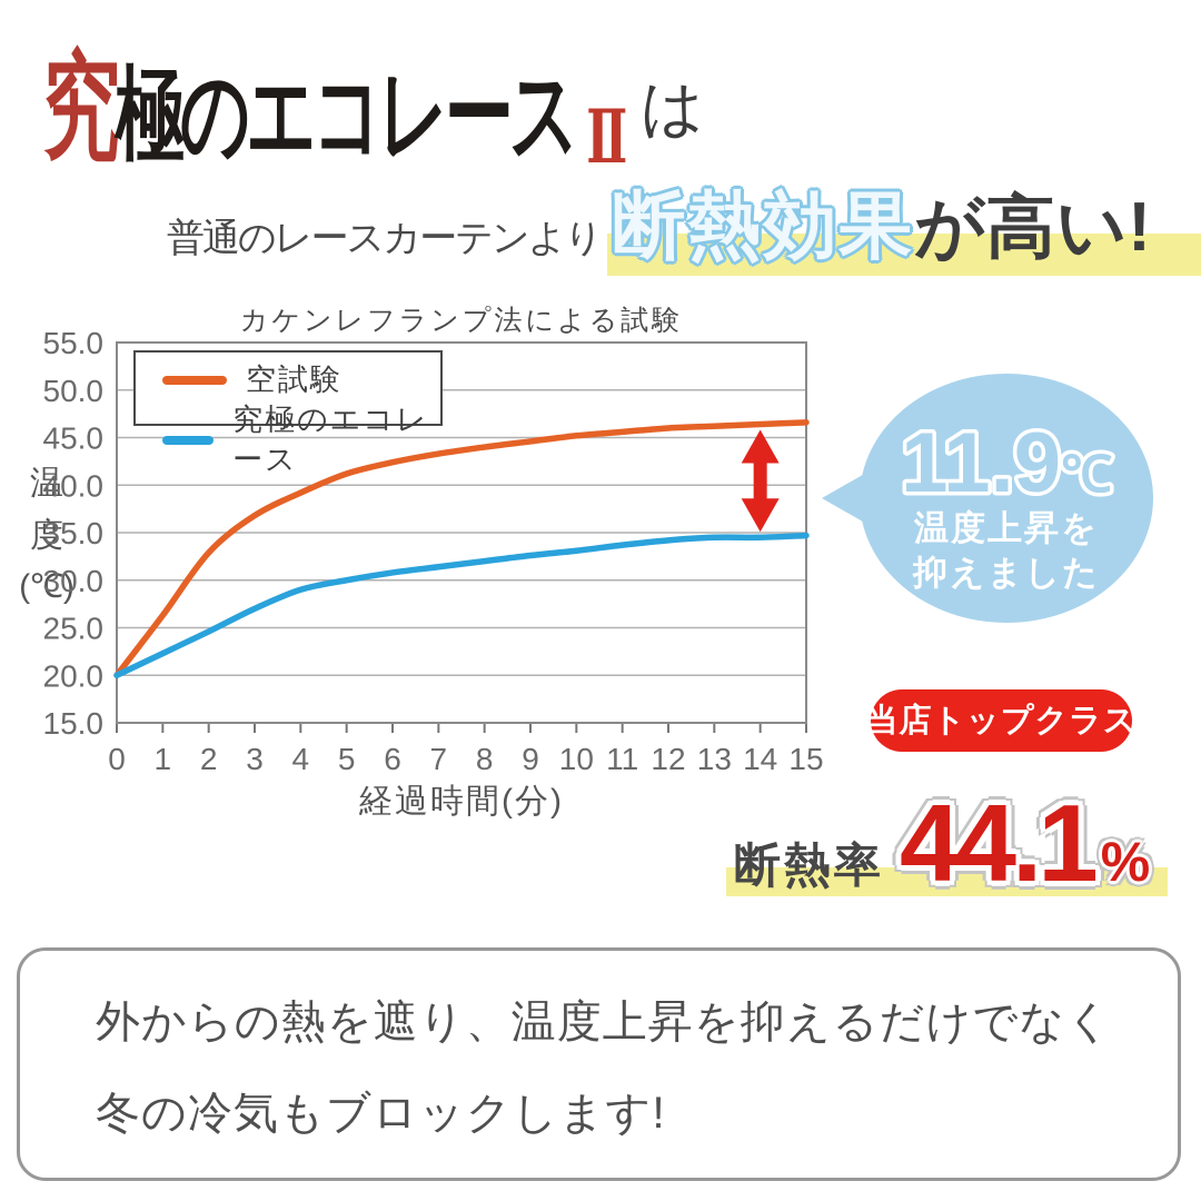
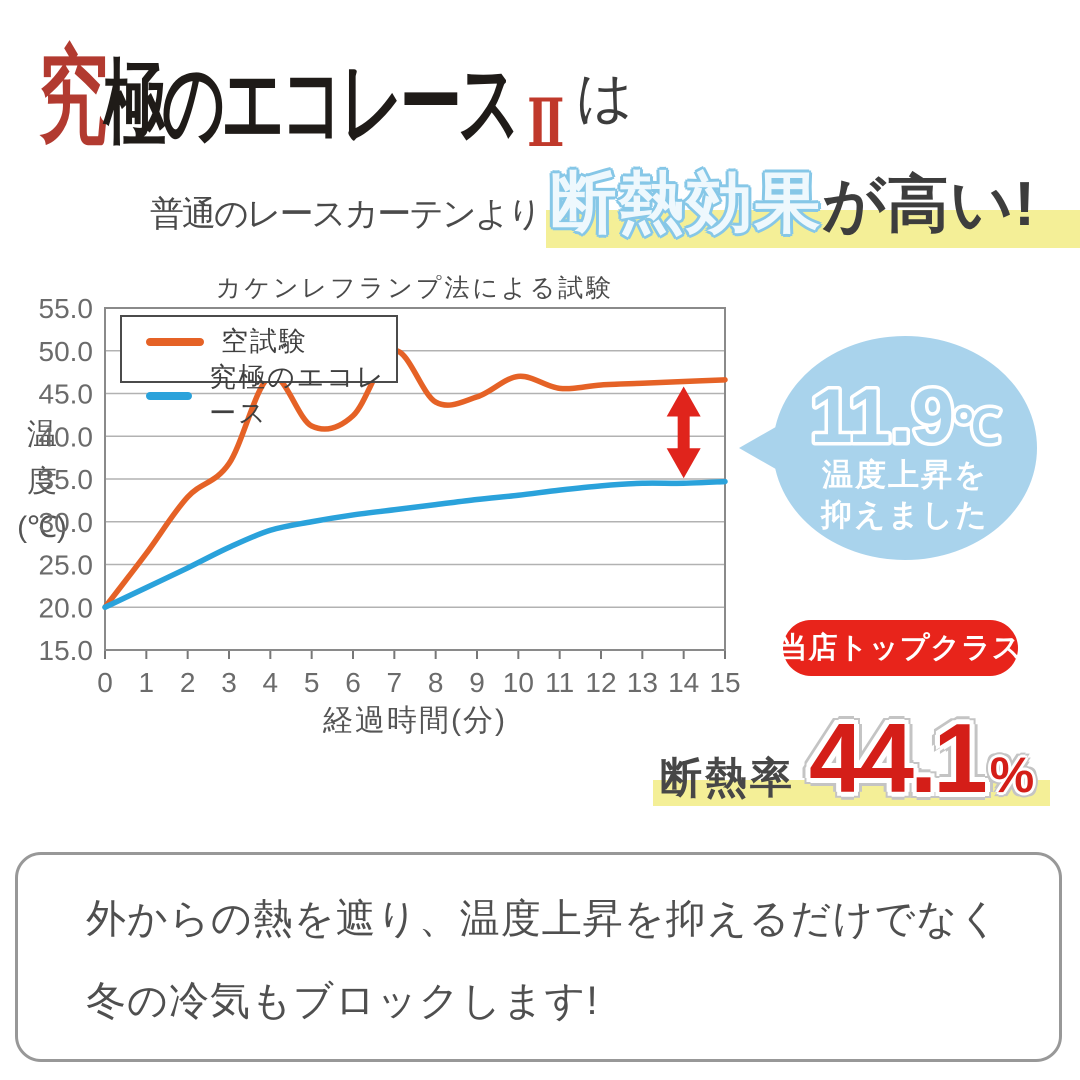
空試験/4: 39 -> 47
空試験/7: 43 -> 50
空試験/10: 45 -> 47
